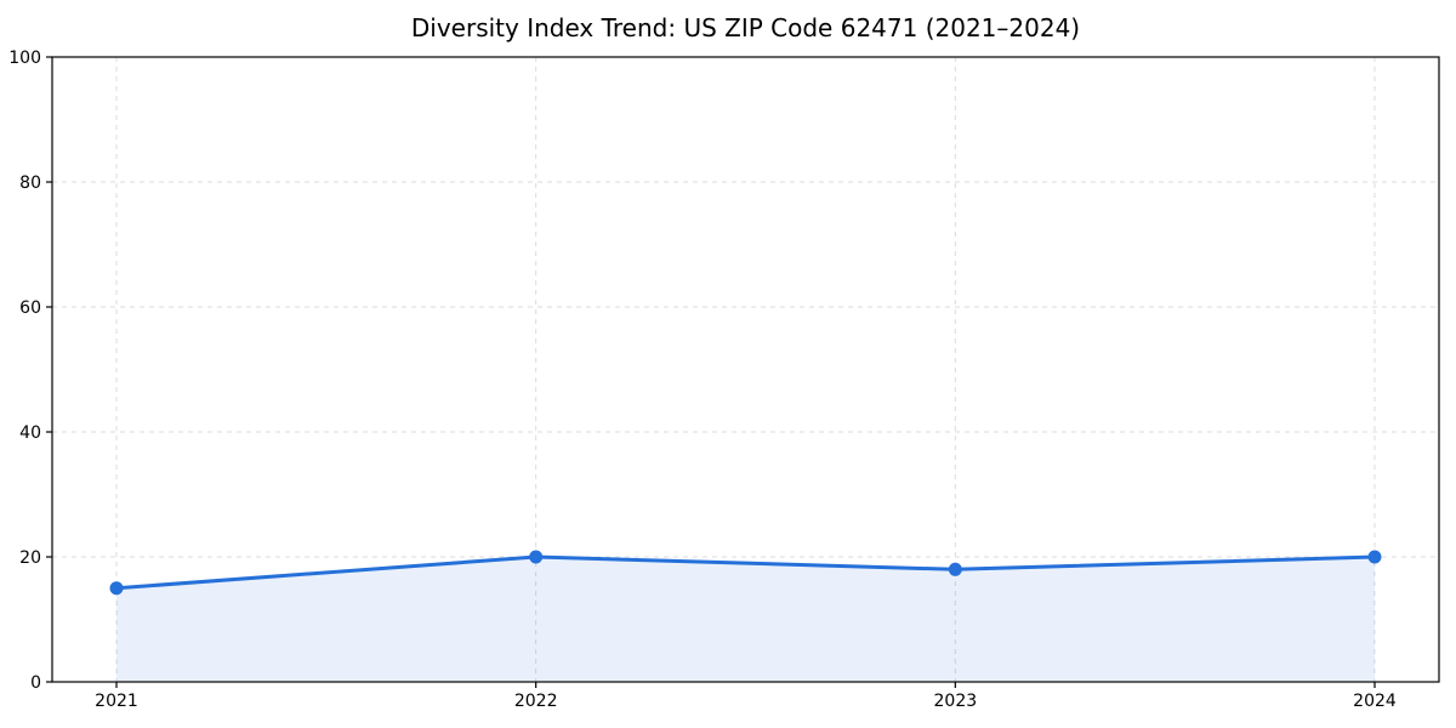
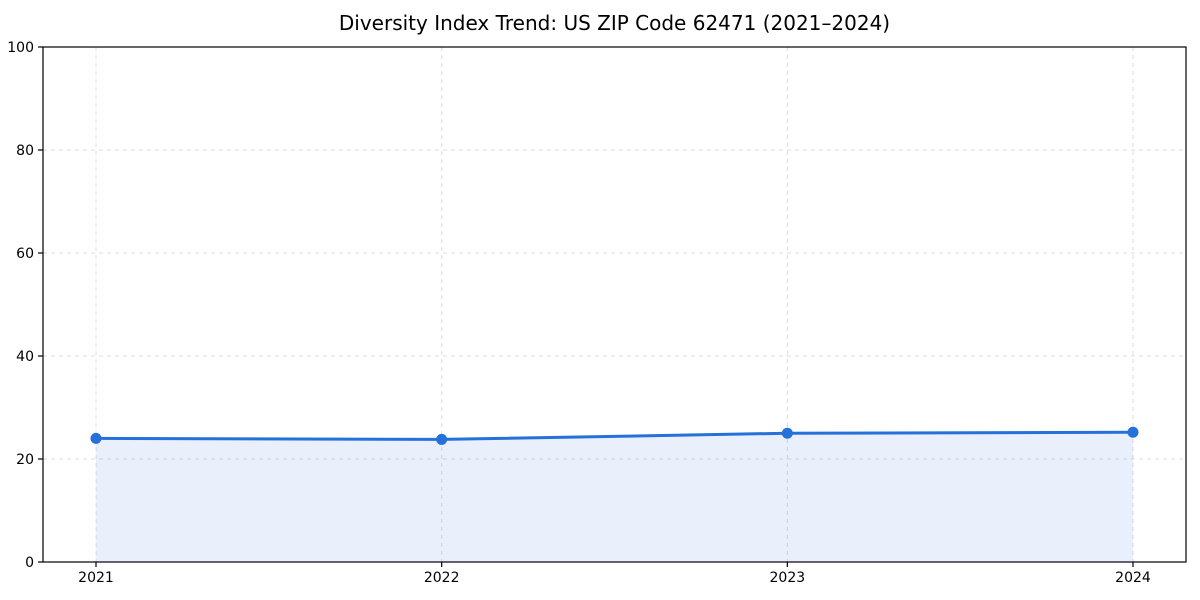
2021: 15 -> 24
2022: 20 -> 24
2023: 18 -> 25
2024: 20 -> 25
